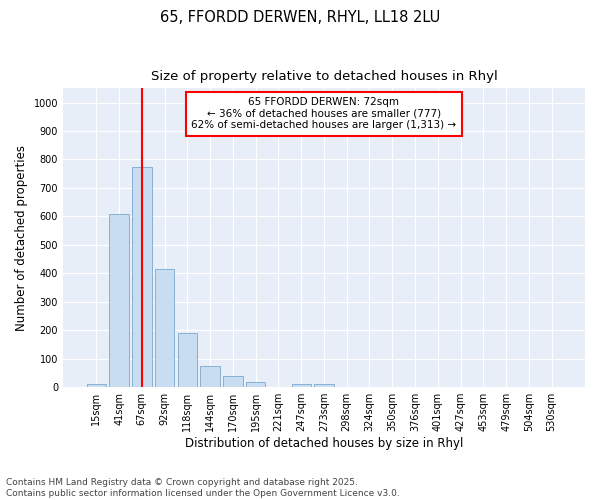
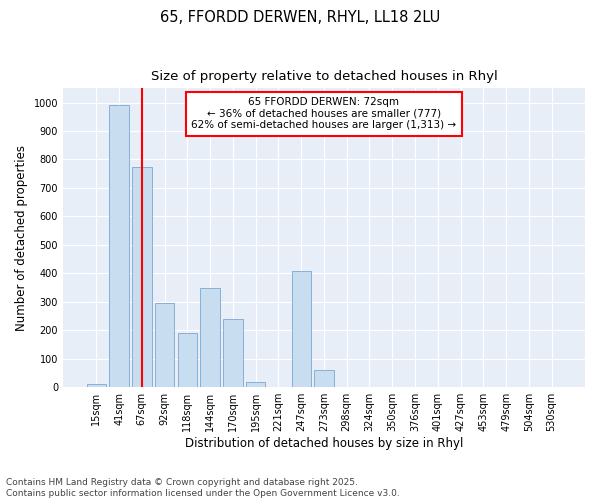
41sqm: 607 -> 990
92sqm: 415 -> 295
144sqm: 75 -> 350
170sqm: 40 -> 240
247sqm: 10 -> 410
273sqm: 13 -> 60
